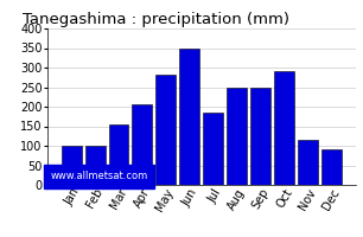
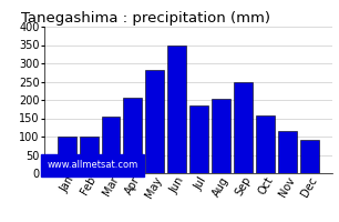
Aug: 250 -> 202
Oct: 290 -> 157
